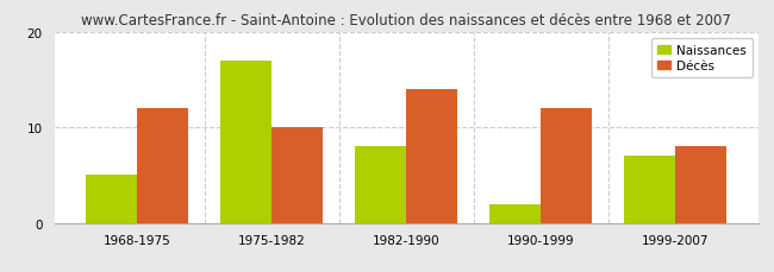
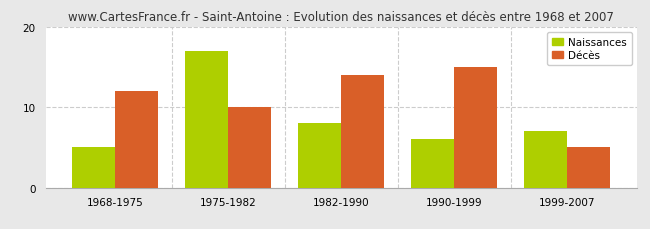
Naissances/1990-1999: 2 -> 6
Décès/1990-1999: 12 -> 15
Décès/1999-2007: 8 -> 5
